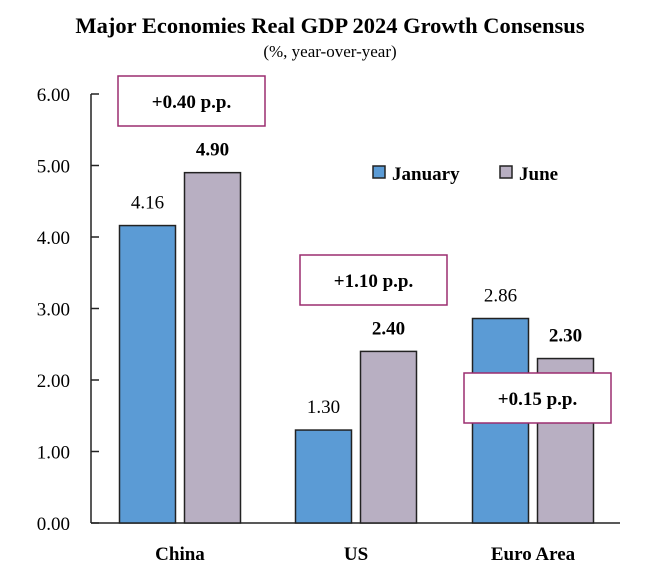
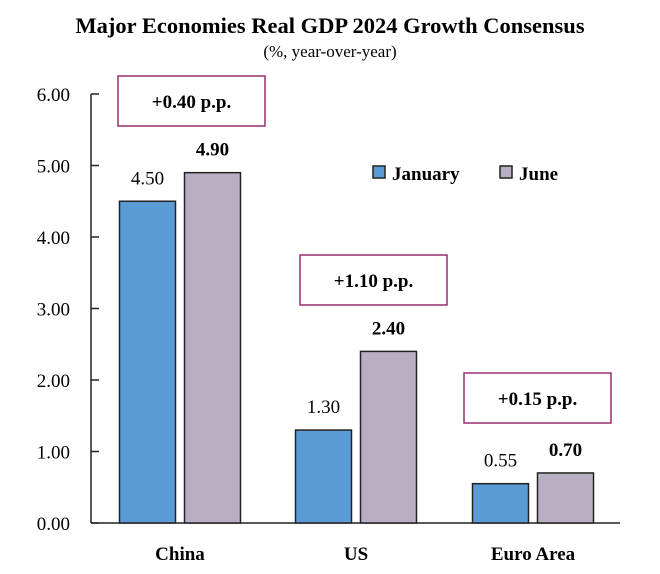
January/China: 4.16 -> 4.50
January/Euro Area: 2.86 -> 0.55
June/Euro Area: 2.30 -> 0.70
